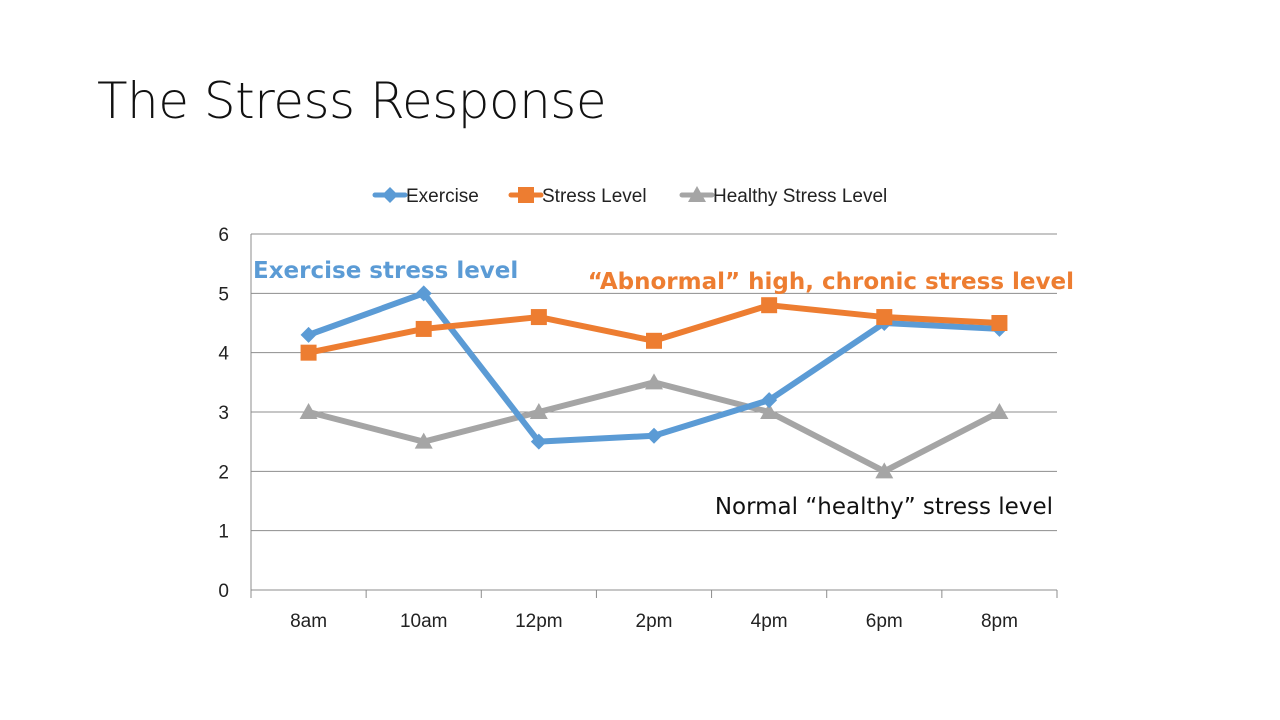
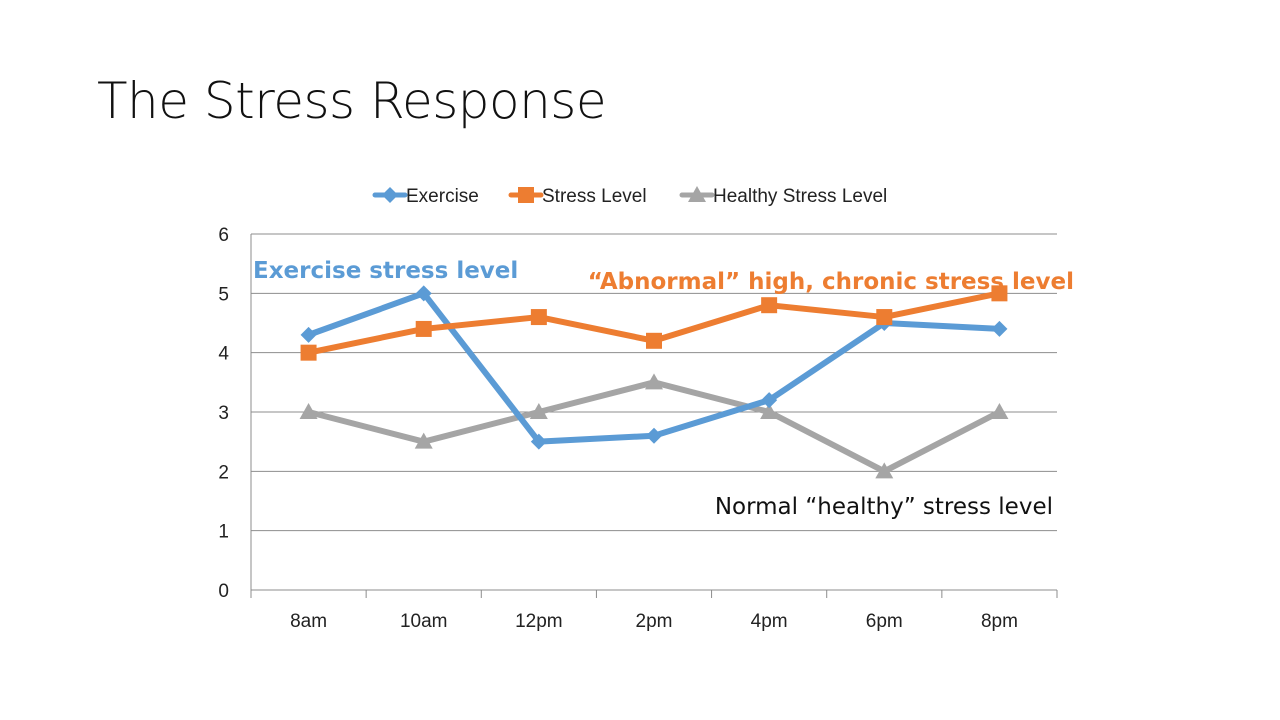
Stress Level/8pm: 4.5 -> 5.0
